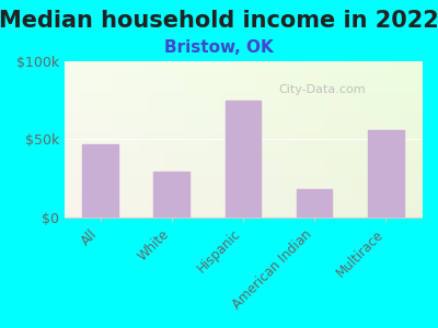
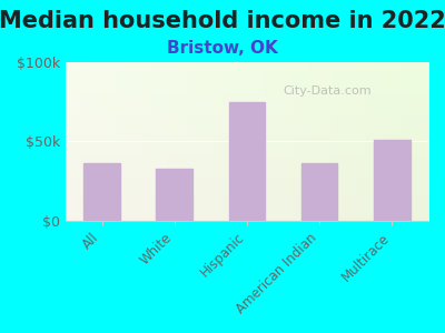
All: $47k -> $36k
White: $29k -> $33k
American Indian: $18k -> $36k
Multirace: $56k -> $51k
